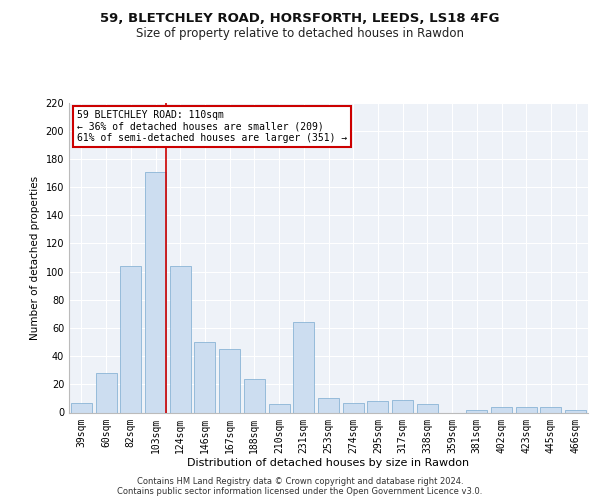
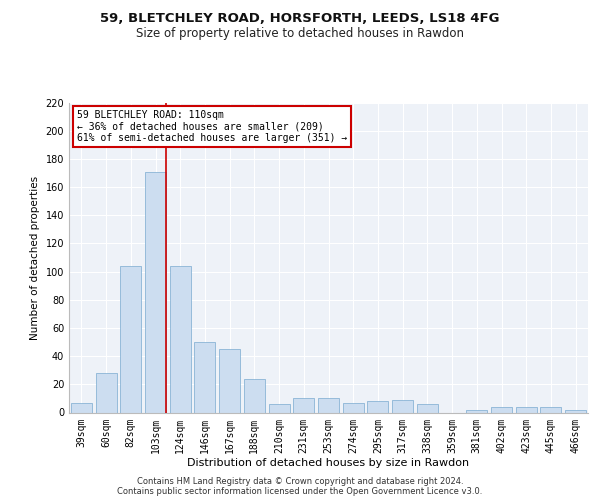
231sqm: 64 -> 10
